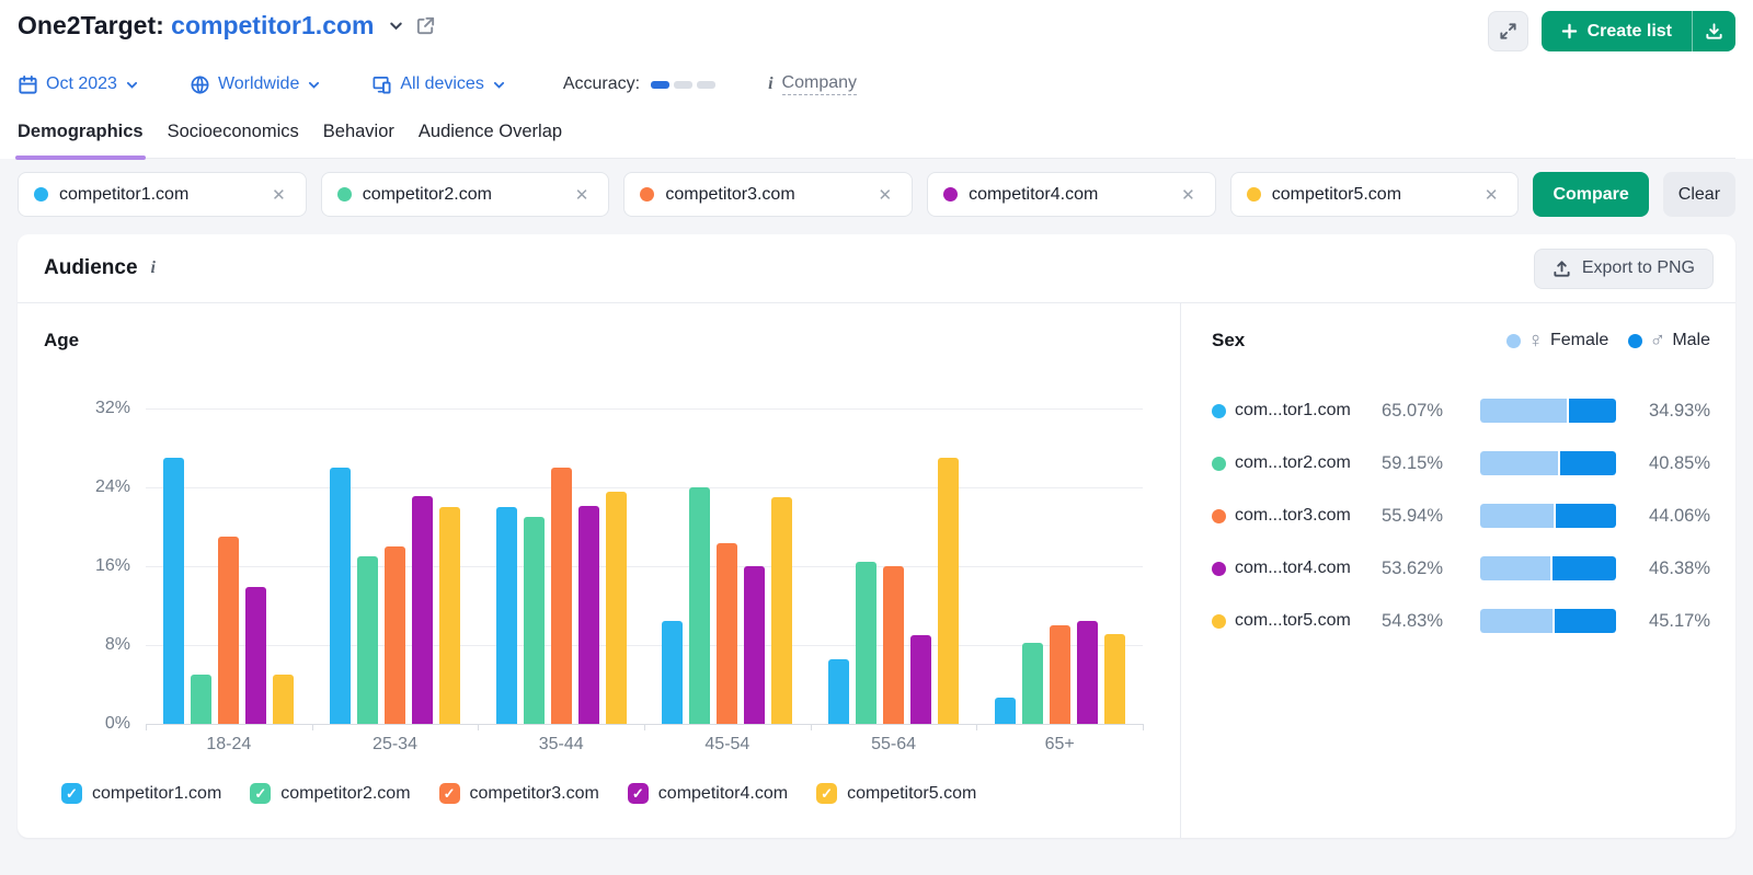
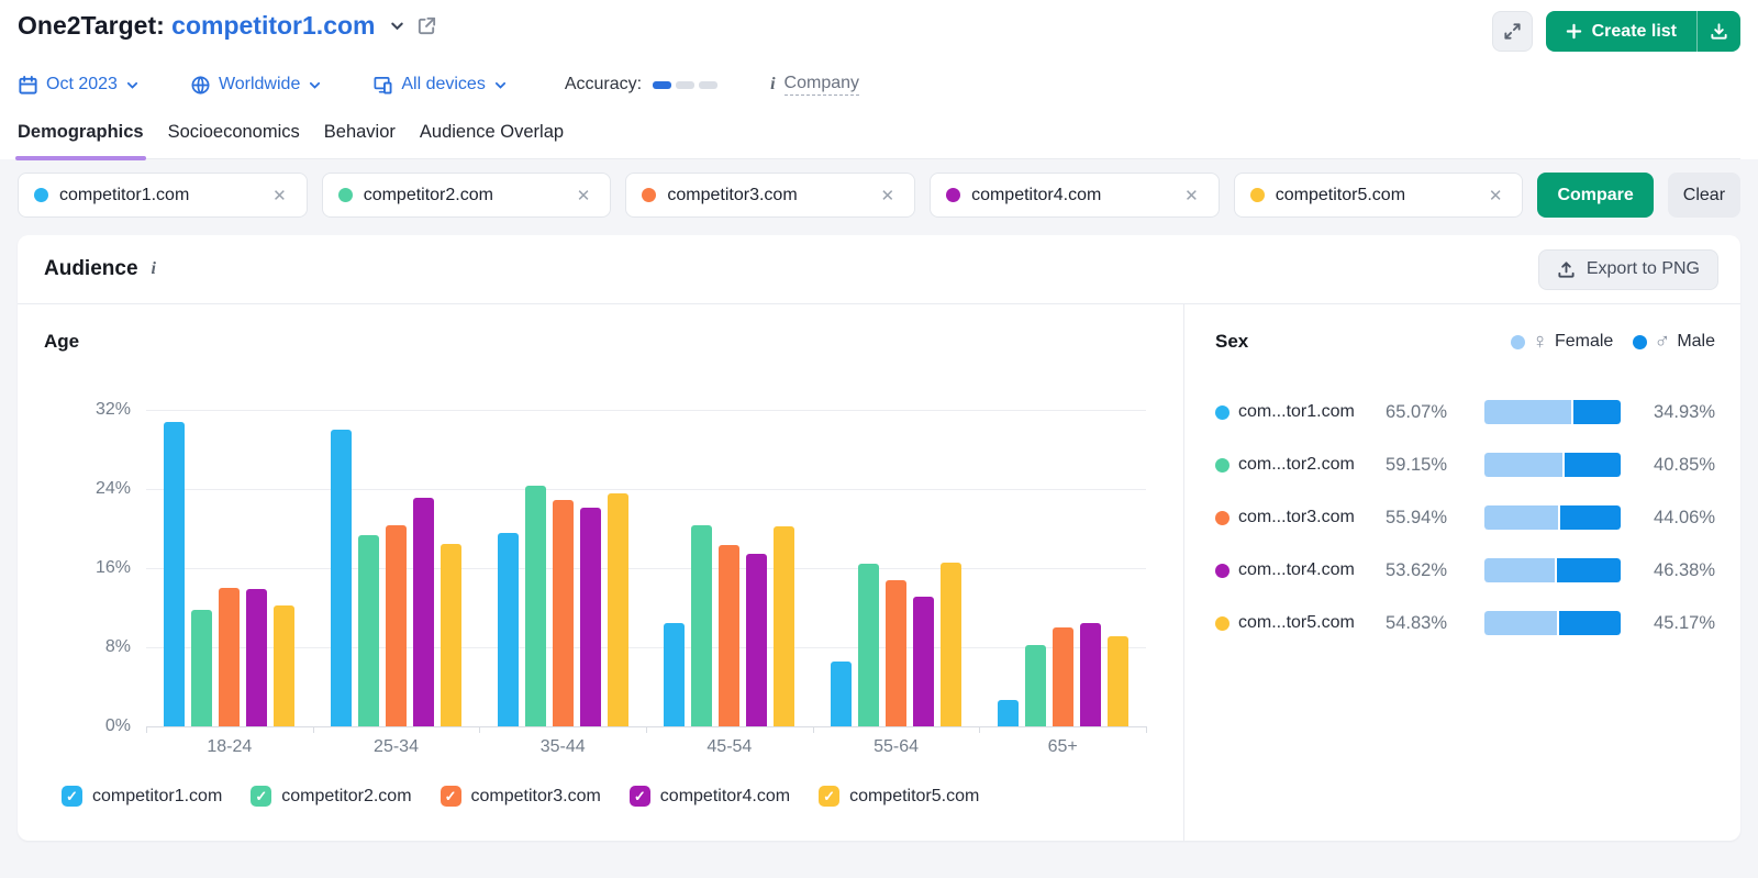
competitor1.com/18-24: 27% -> 31%
competitor2.com/18-24: 5% -> 12%
competitor3.com/18-24: 19% -> 14%
competitor5.com/18-24: 5% -> 12%
competitor1.com/25-34: 26% -> 30%
competitor2.com/25-34: 17% -> 19%
competitor3.com/25-34: 18% -> 20%
competitor5.com/25-34: 22% -> 18%
competitor1.com/35-44: 22% -> 20%
competitor2.com/35-44: 21% -> 24%
competitor3.com/35-44: 26% -> 23%
competitor2.com/45-54: 24% -> 20%
competitor4.com/45-54: 16% -> 18%
competitor5.com/45-54: 23% -> 20%
competitor3.com/55-64: 16% -> 15%
competitor4.com/55-64: 9% -> 13%
competitor5.com/55-64: 27% -> 17%
